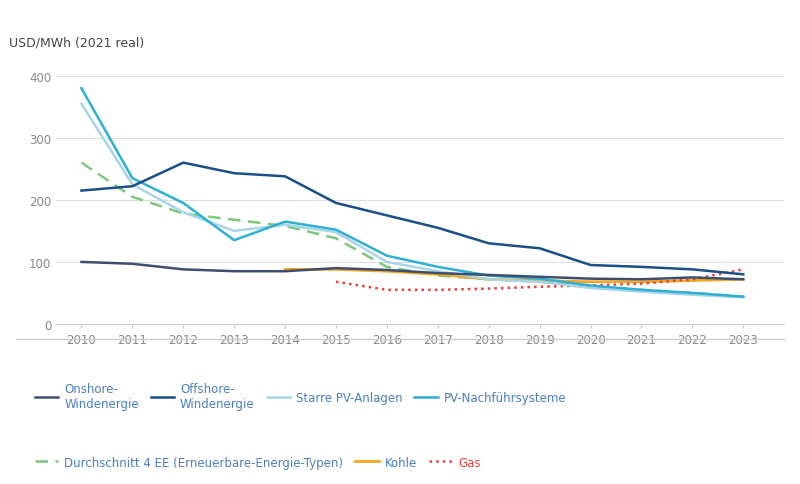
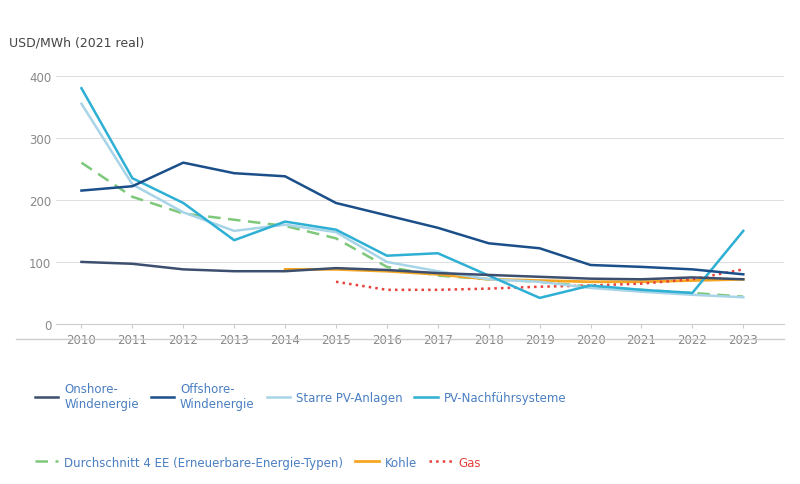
PV-Nachführsysteme/2017: 92 -> 114
PV-Nachführsysteme/2019: 73 -> 42
PV-Nachführsysteme/2023: 44 -> 150
